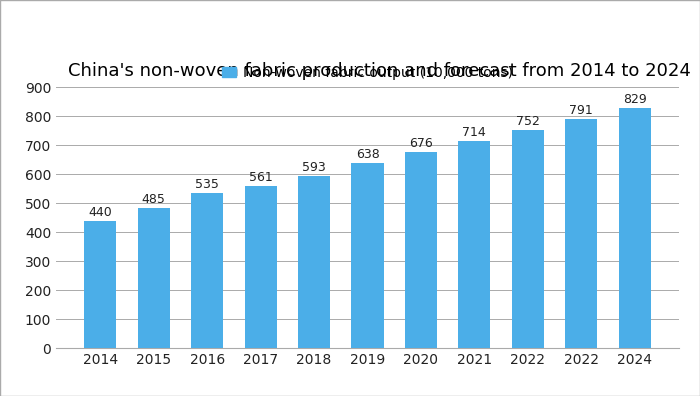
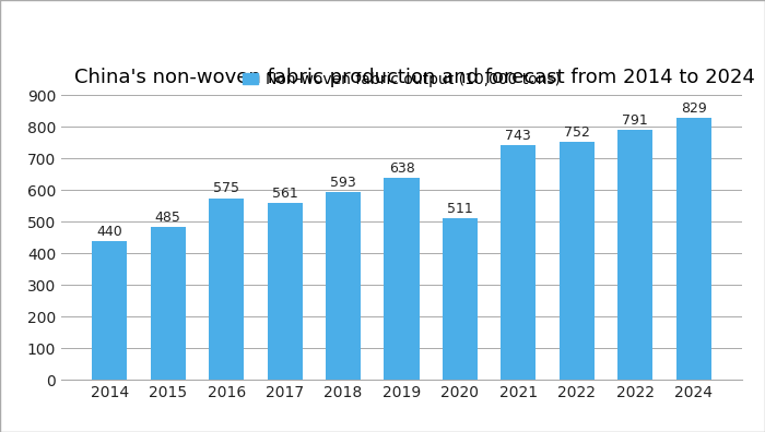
2016: 535 -> 575
2020: 676 -> 511
2021: 714 -> 743
